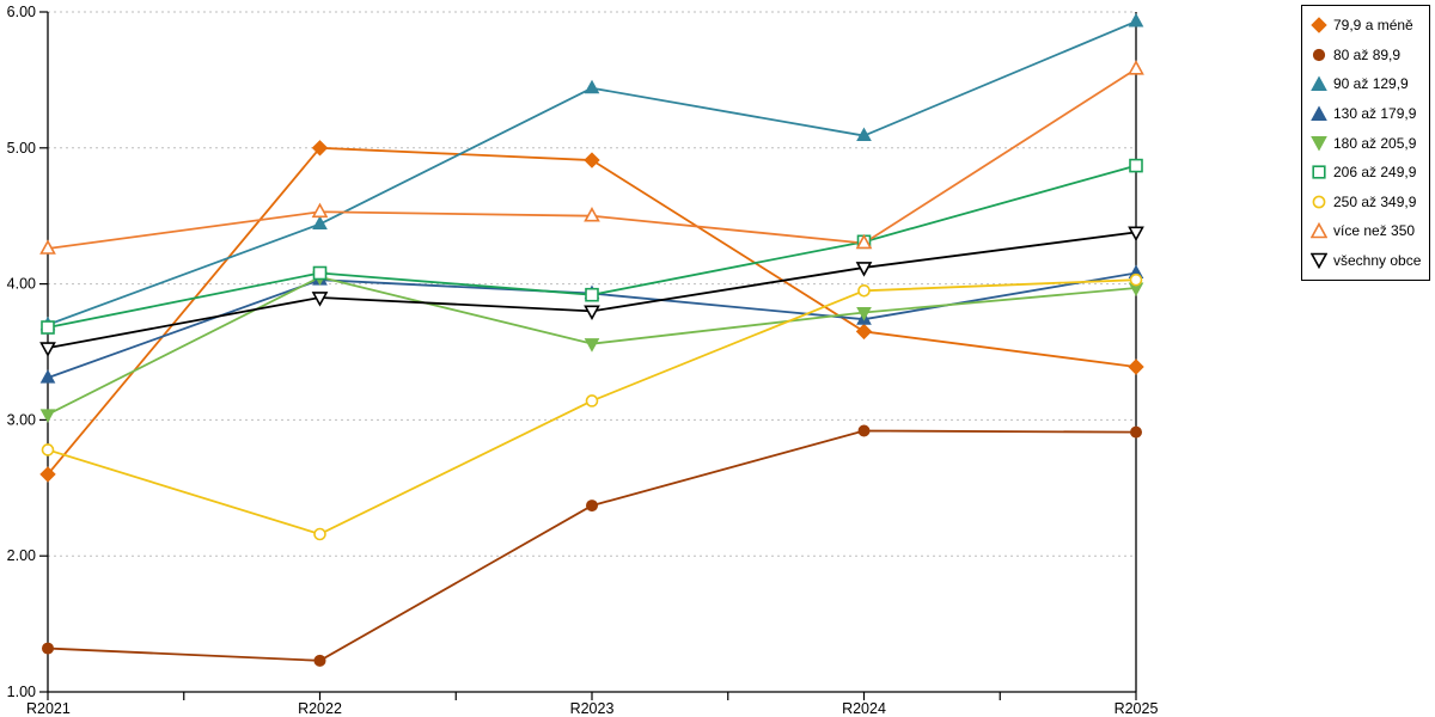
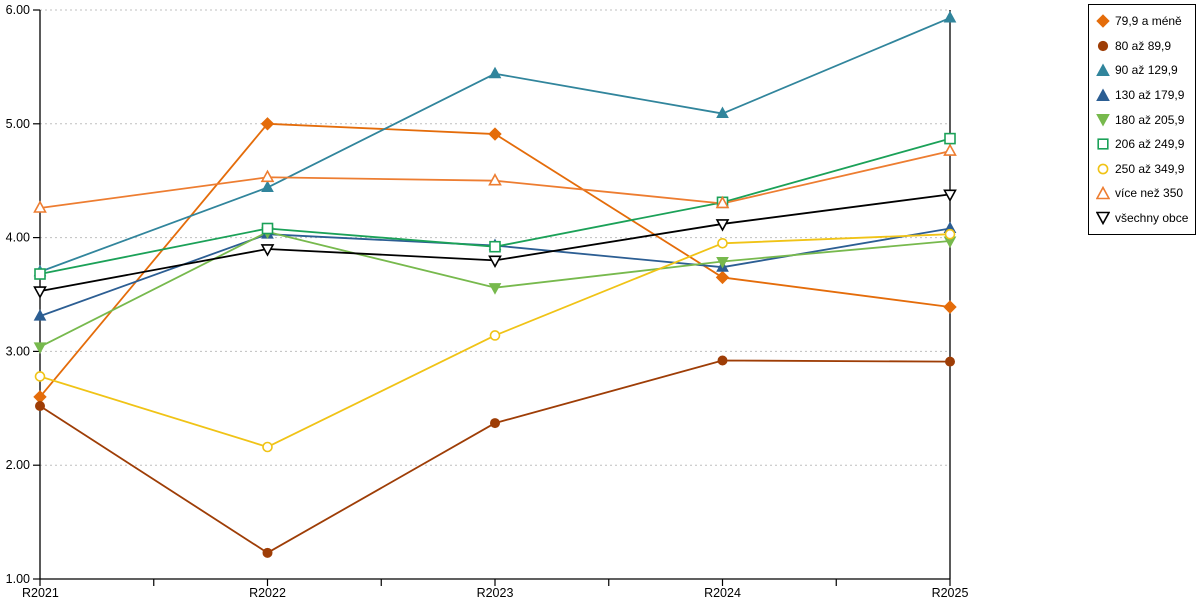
80 až 89,9/R2021: 1.32 -> 2.52
více než 350/R2025: 5.58 -> 4.76
